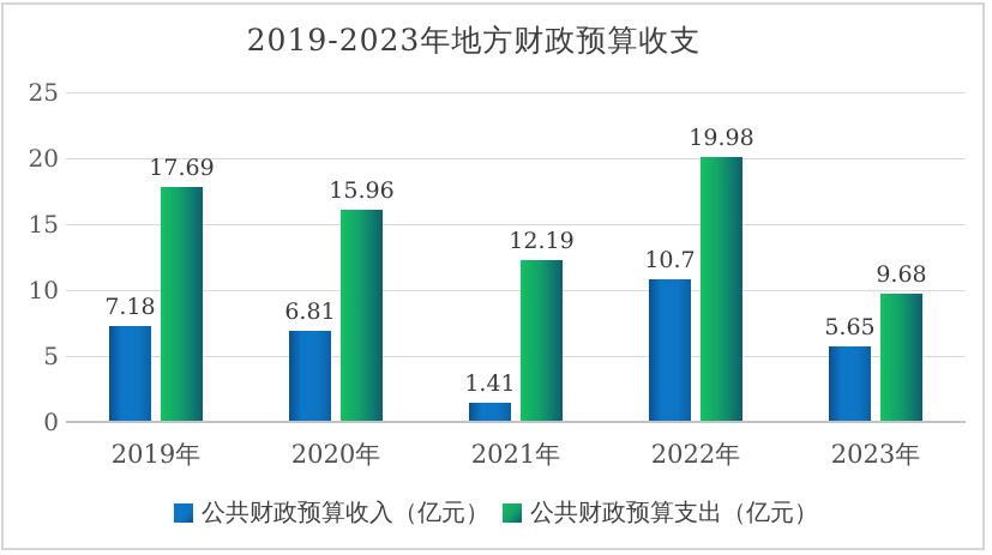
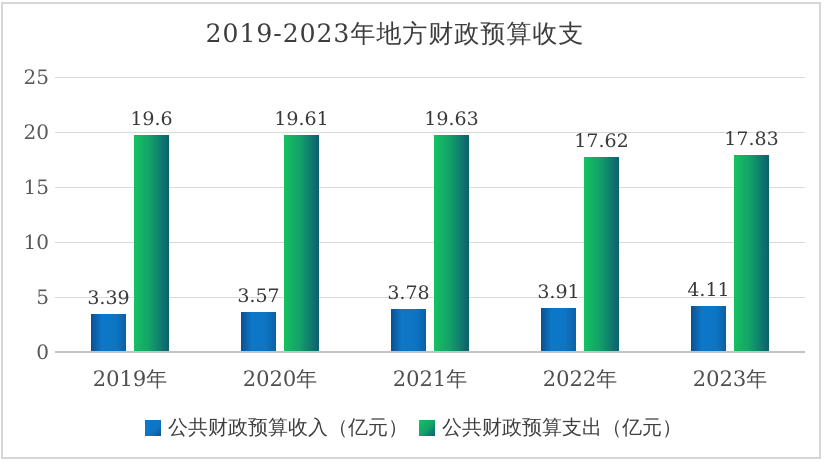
公共财政预算收入（亿元）/2019年: 7.18 -> 3.39
公共财政预算支出（亿元）/2019年: 17.69 -> 19.6
公共财政预算收入（亿元）/2020年: 6.81 -> 3.57
公共财政预算支出（亿元）/2020年: 15.96 -> 19.61
公共财政预算收入（亿元）/2021年: 1.41 -> 3.78
公共财政预算支出（亿元）/2021年: 12.19 -> 19.63
公共财政预算收入（亿元）/2022年: 10.7 -> 3.91
公共财政预算支出（亿元）/2022年: 19.98 -> 17.62
公共财政预算收入（亿元）/2023年: 5.65 -> 4.11
公共财政预算支出（亿元）/2023年: 9.68 -> 17.83
